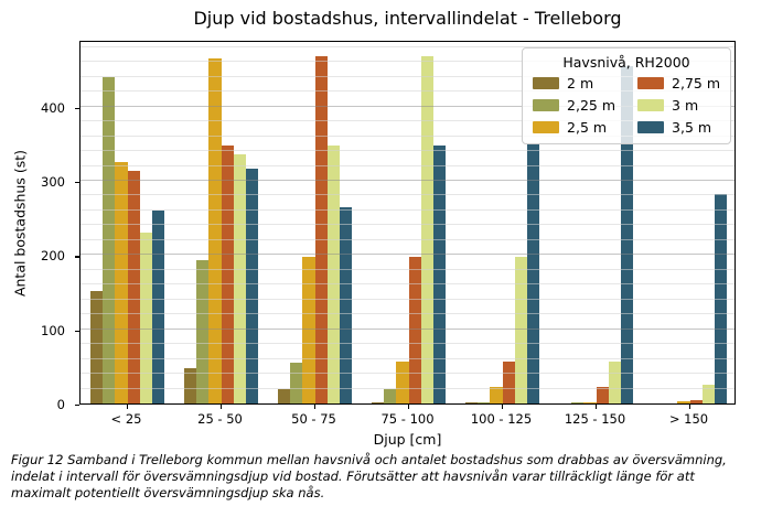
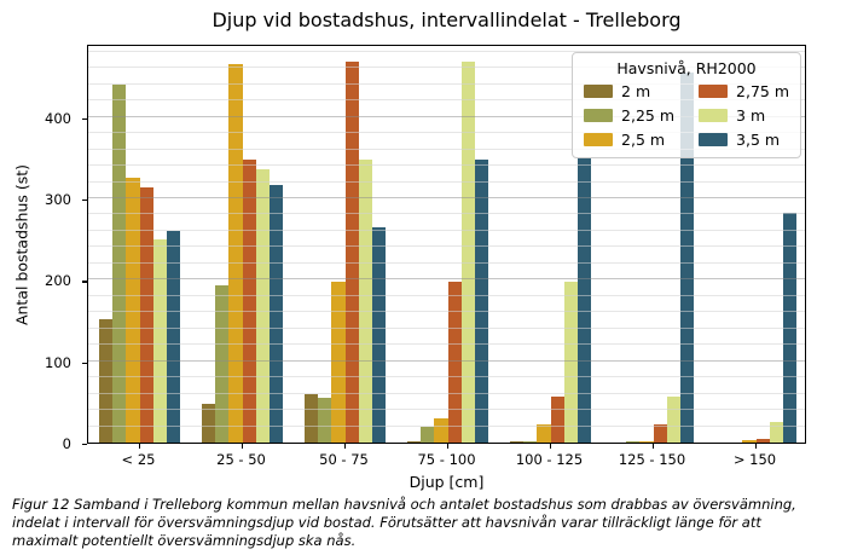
3 m/< 25: 230 -> 250
2 m/50 - 75: 20 -> 60
2,5 m/75 - 100: 60 -> 30
